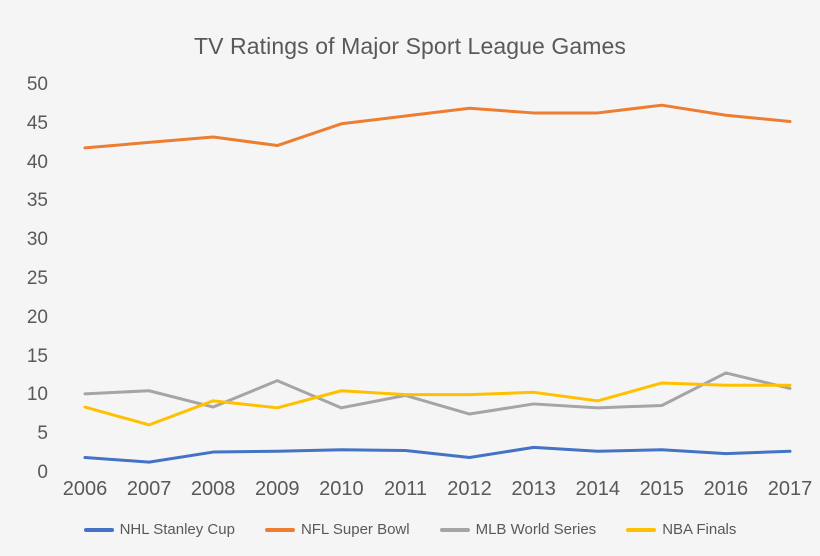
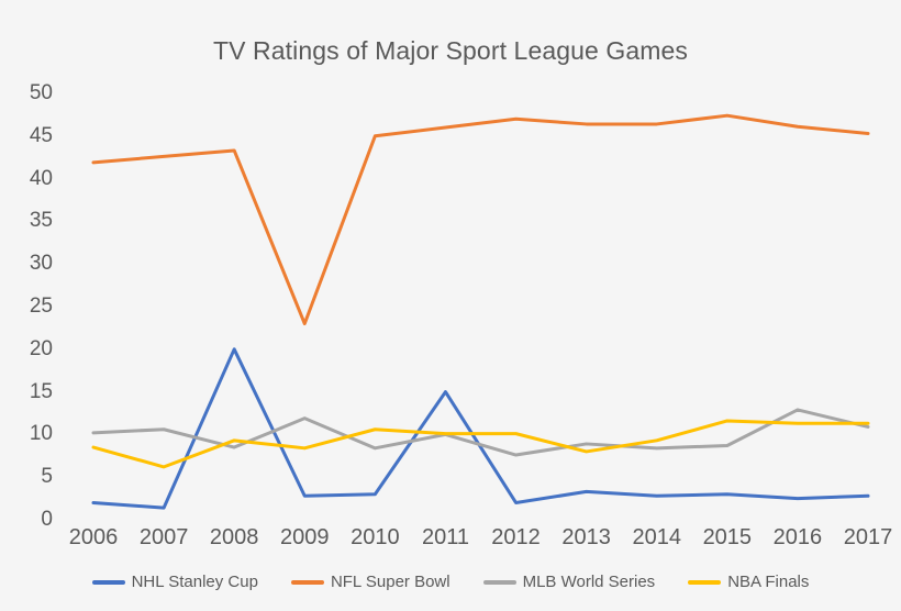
NHL Stanley Cup/2008: 3 -> 20
NFL Super Bowl/2009: 42 -> 23
NHL Stanley Cup/2011: 3 -> 15
NBA Finals/2013: 10 -> 8
